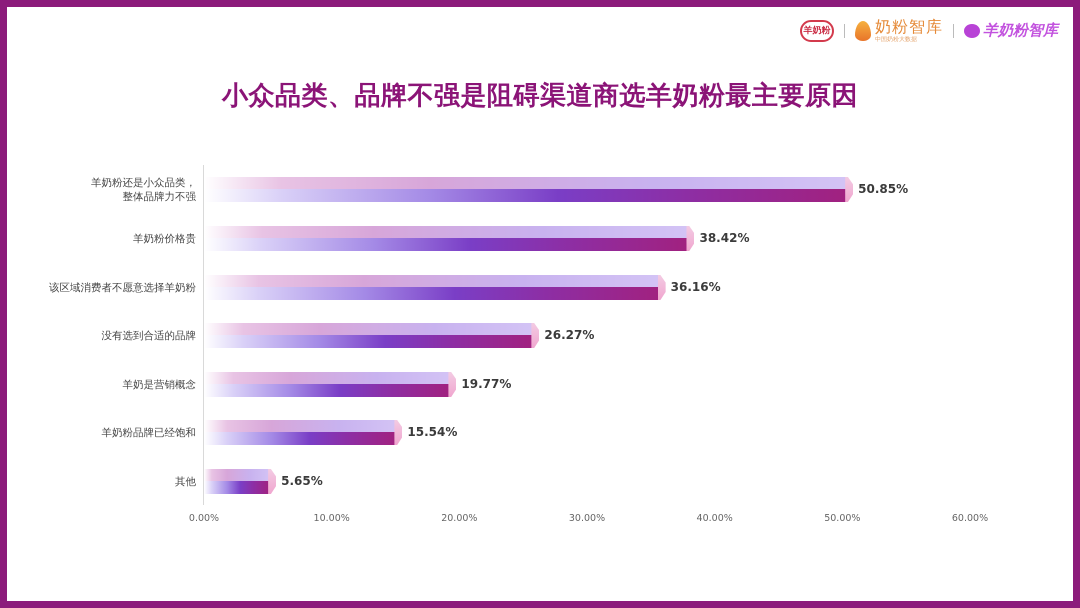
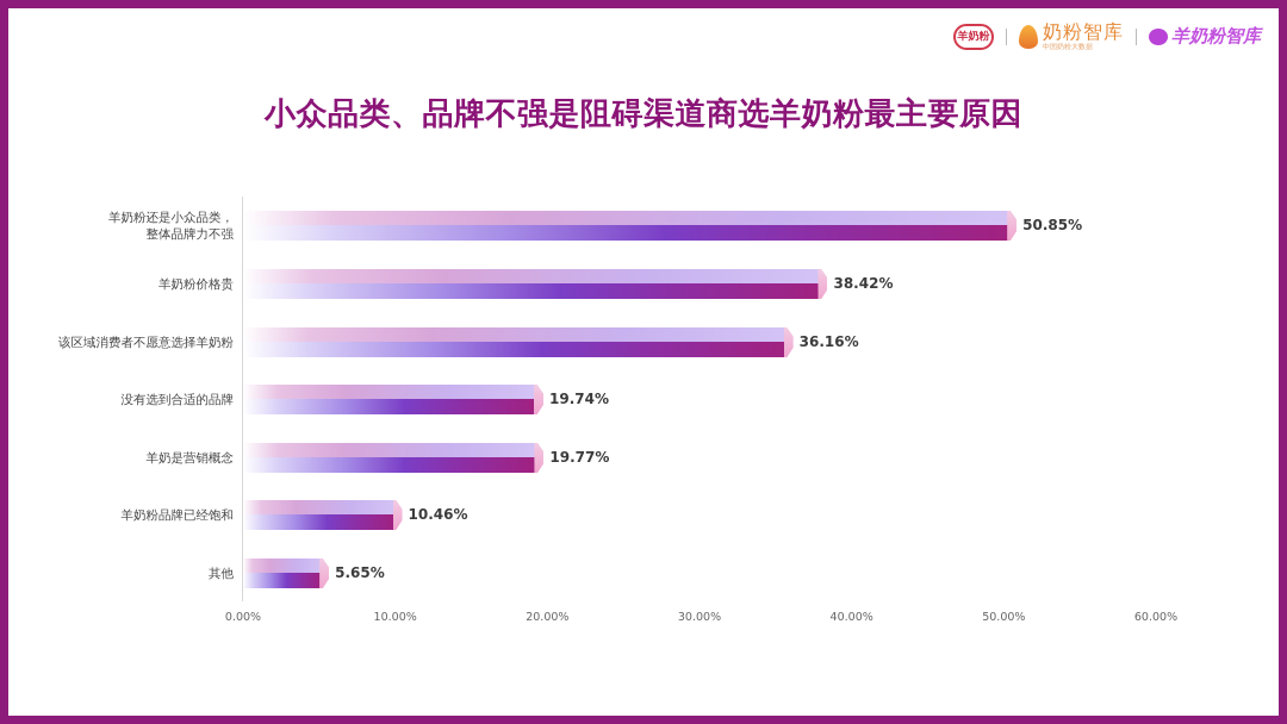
没有选到合适的品牌: 26.27% -> 19.74%
羊奶粉品牌已经饱和: 15.54% -> 10.46%
